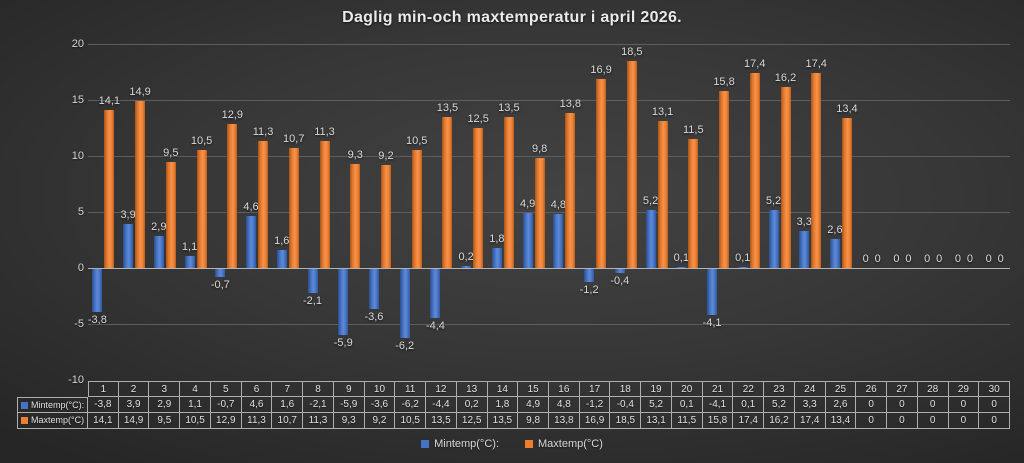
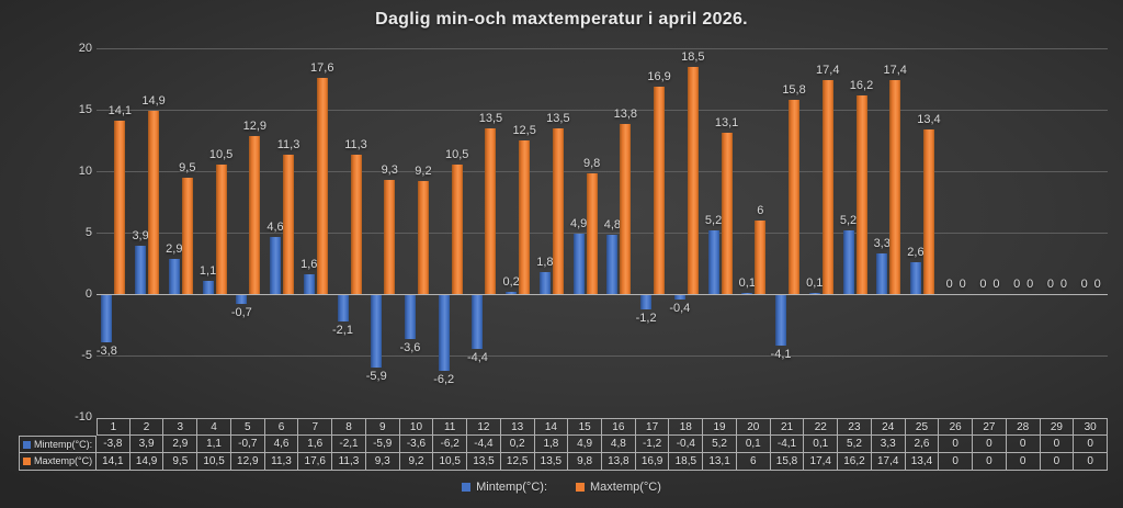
Maxtemp(°C)/7: 10,7 -> 17,6
Maxtemp(°C)/20: 11,5 -> 6
